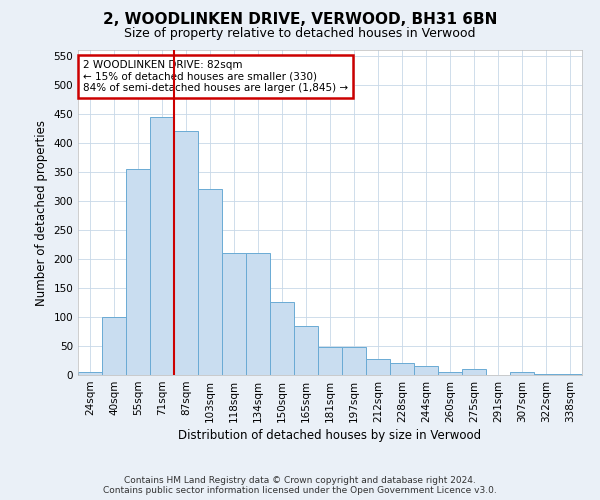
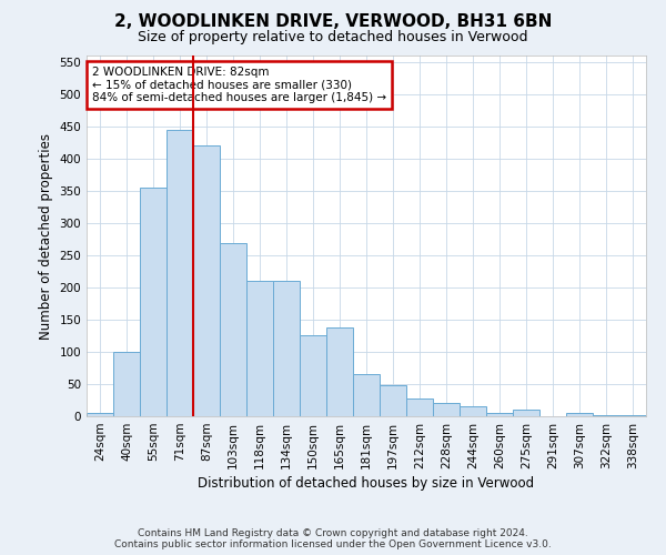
103sqm: 320 -> 268
165sqm: 85 -> 138
181sqm: 48 -> 66
